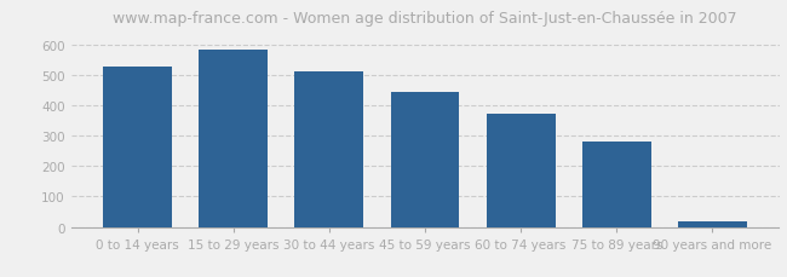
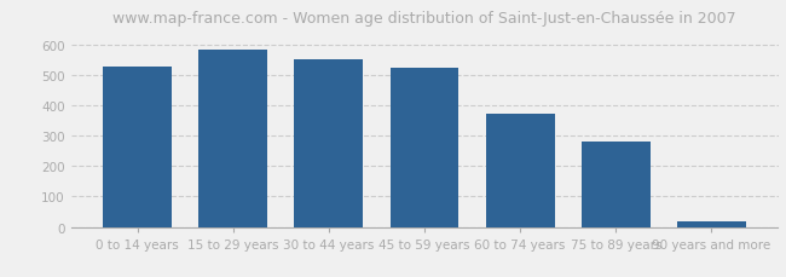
30 to 44 years: 510 -> 551
45 to 59 years: 445 -> 522
